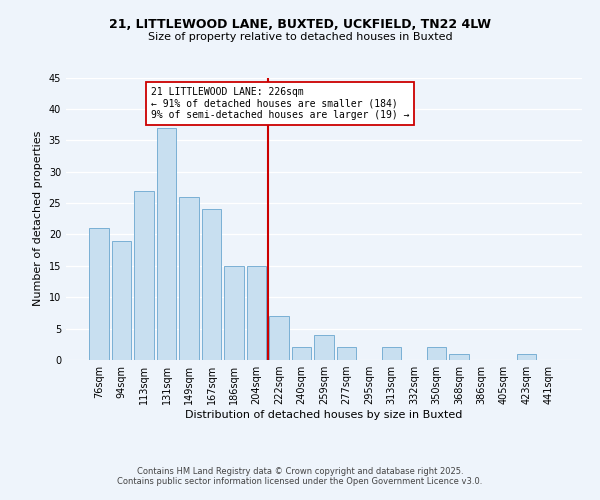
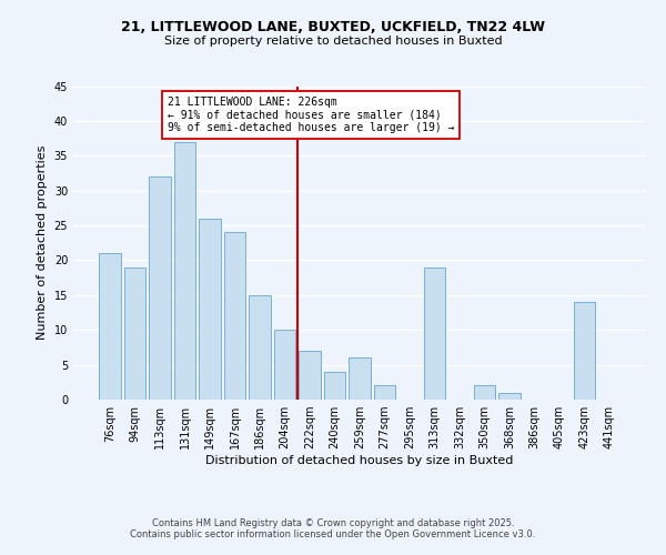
113sqm: 27 -> 32
204sqm: 15 -> 10
240sqm: 2 -> 4
259sqm: 4 -> 6
313sqm: 2 -> 19
423sqm: 1 -> 14
